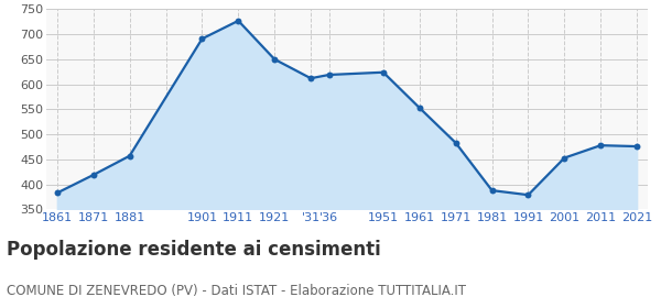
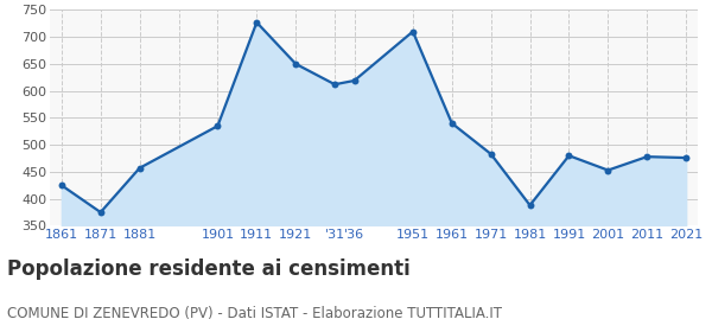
1861: 383 -> 425
1871: 419 -> 375
1901: 691 -> 535
1951: 624 -> 710
1961: 553 -> 540
1991: 379 -> 480
